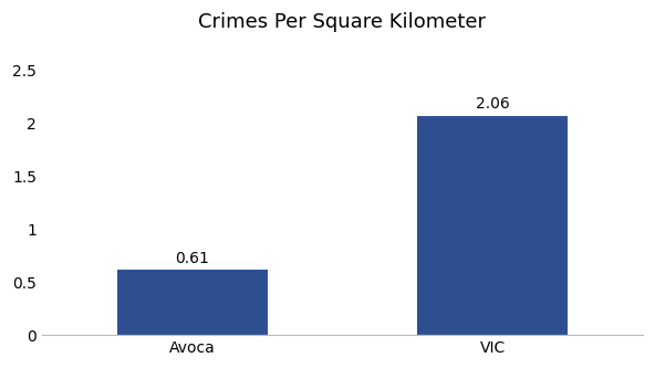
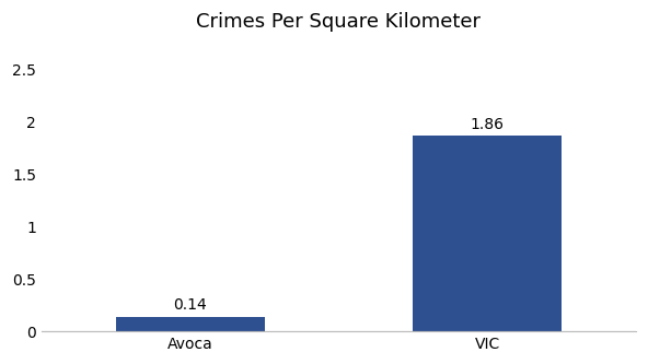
Avoca: 0.61 -> 0.14
VIC: 2.06 -> 1.86
